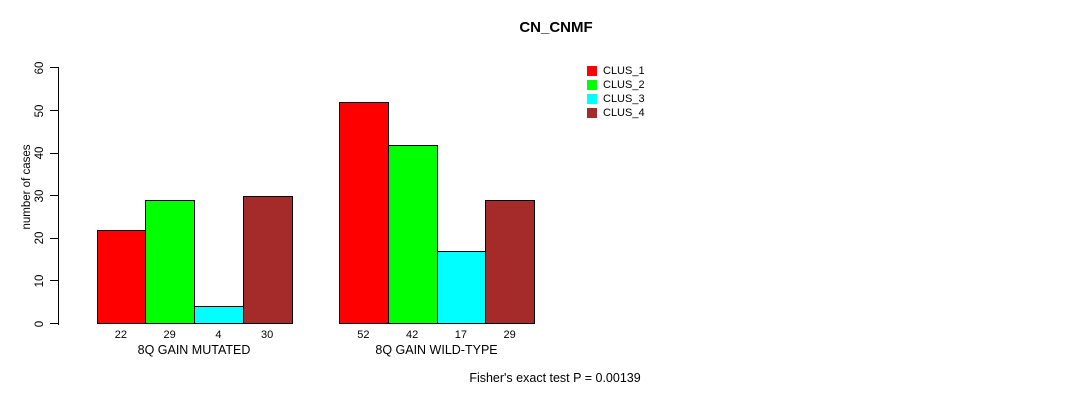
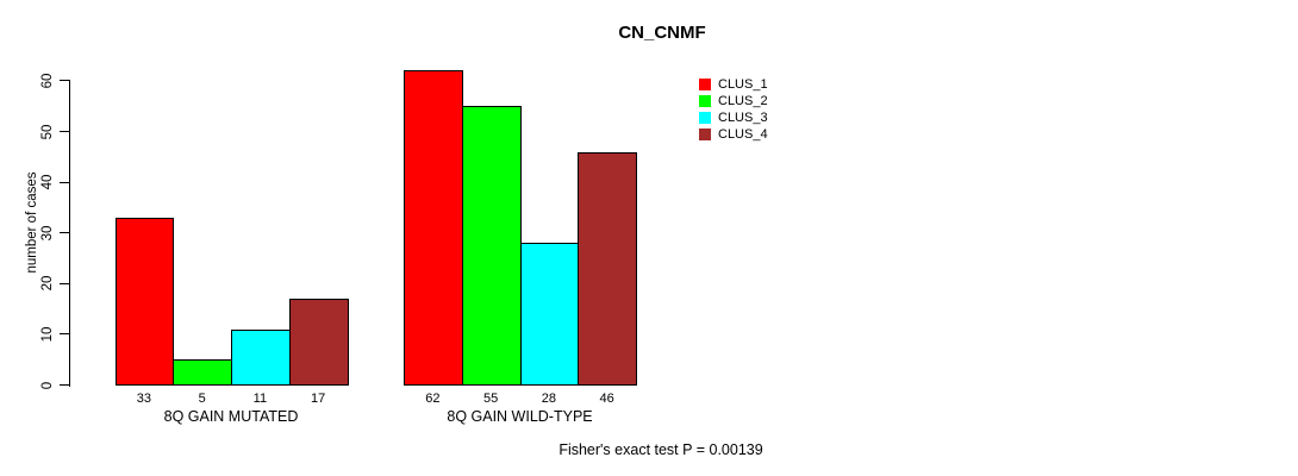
CLUS_1/8Q GAIN MUTATED: 22 -> 33
CLUS_2/8Q GAIN MUTATED: 29 -> 5
CLUS_3/8Q GAIN MUTATED: 4 -> 11
CLUS_4/8Q GAIN MUTATED: 30 -> 17
CLUS_1/8Q GAIN WILD-TYPE: 52 -> 62
CLUS_2/8Q GAIN WILD-TYPE: 42 -> 55
CLUS_3/8Q GAIN WILD-TYPE: 17 -> 28
CLUS_4/8Q GAIN WILD-TYPE: 29 -> 46
